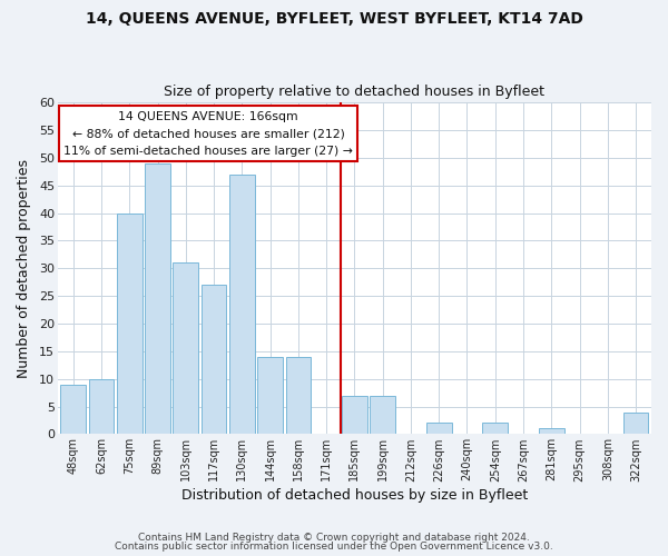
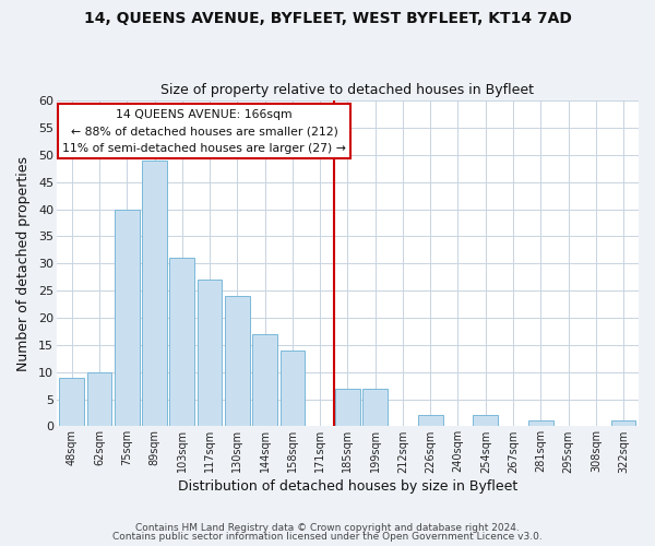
130sqm: 47 -> 24
144sqm: 14 -> 17
322sqm: 4 -> 1
